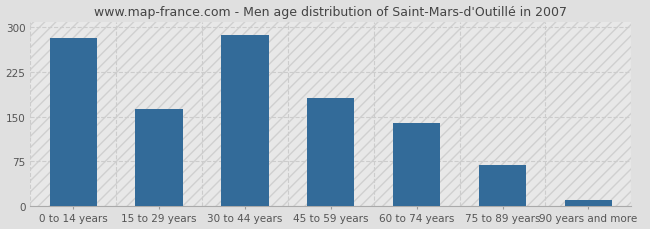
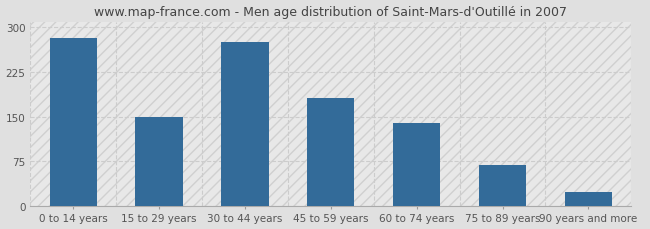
15 to 29 years: 162 -> 150
30 to 44 years: 287 -> 276
90 years and more: 10 -> 24
